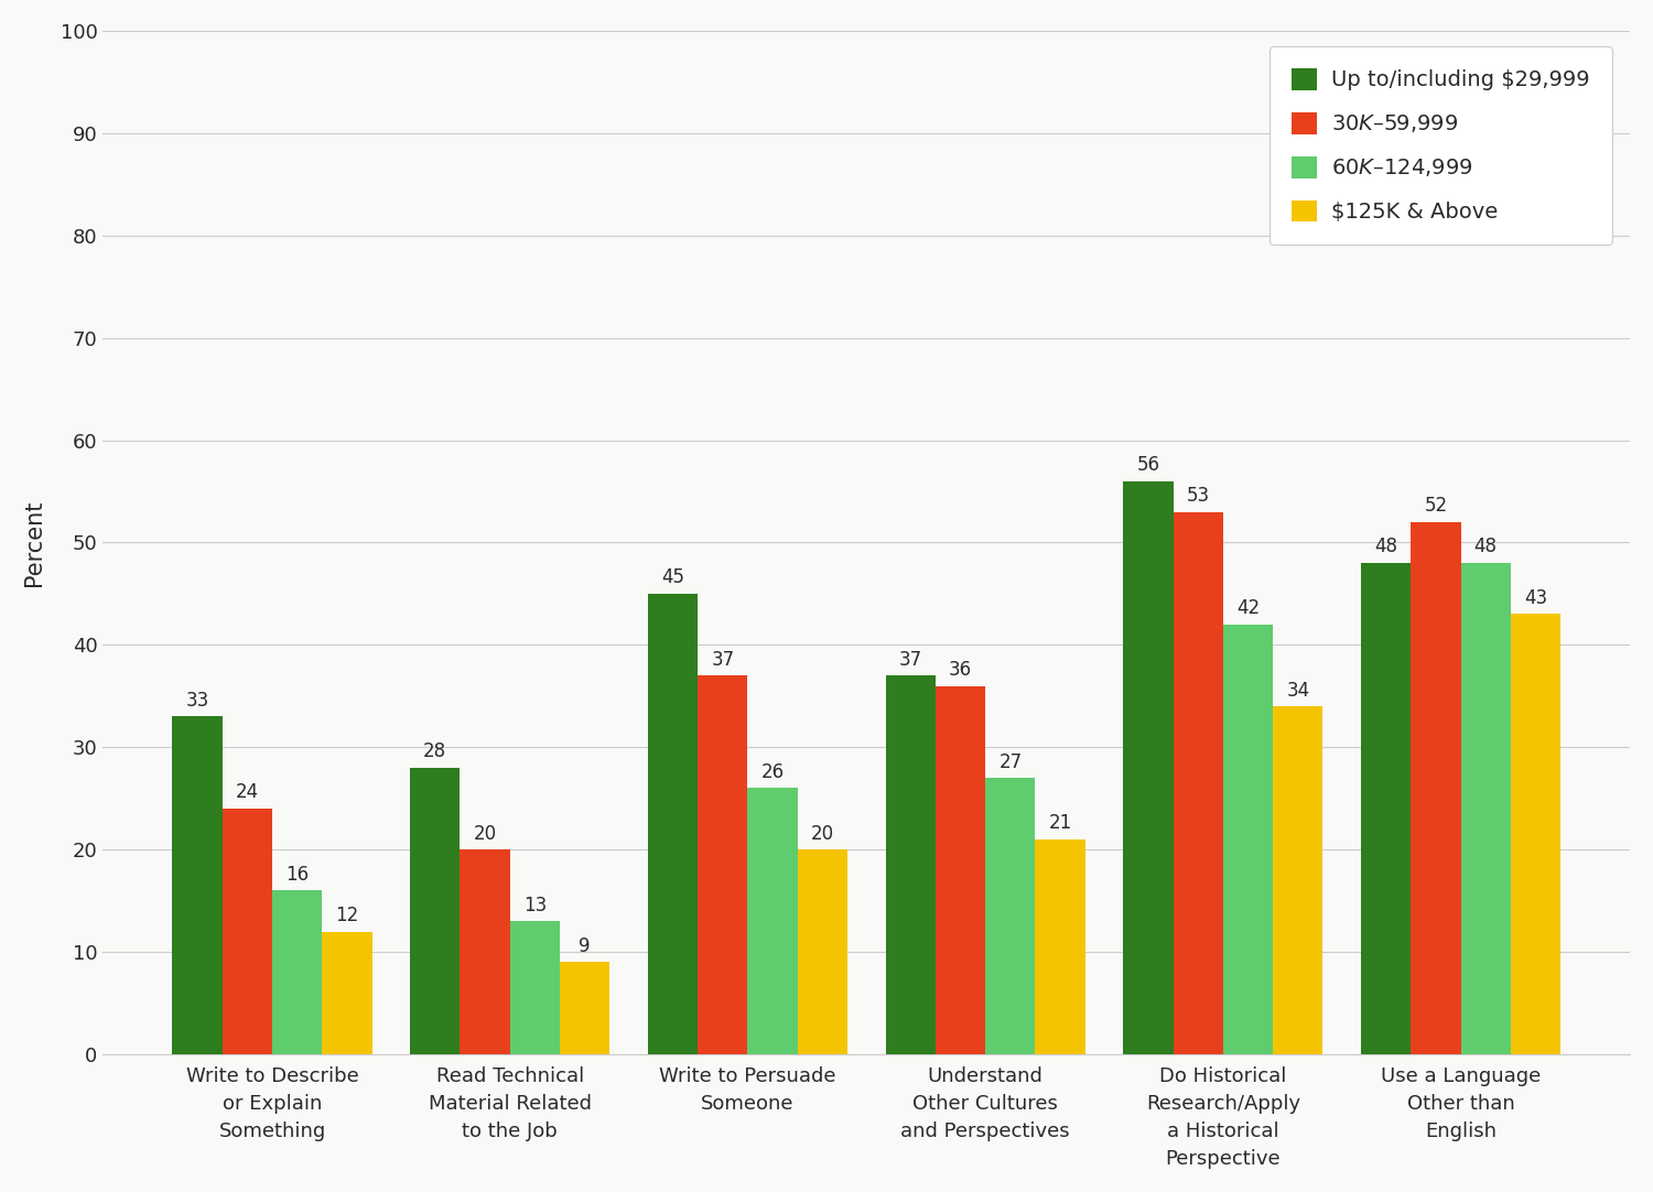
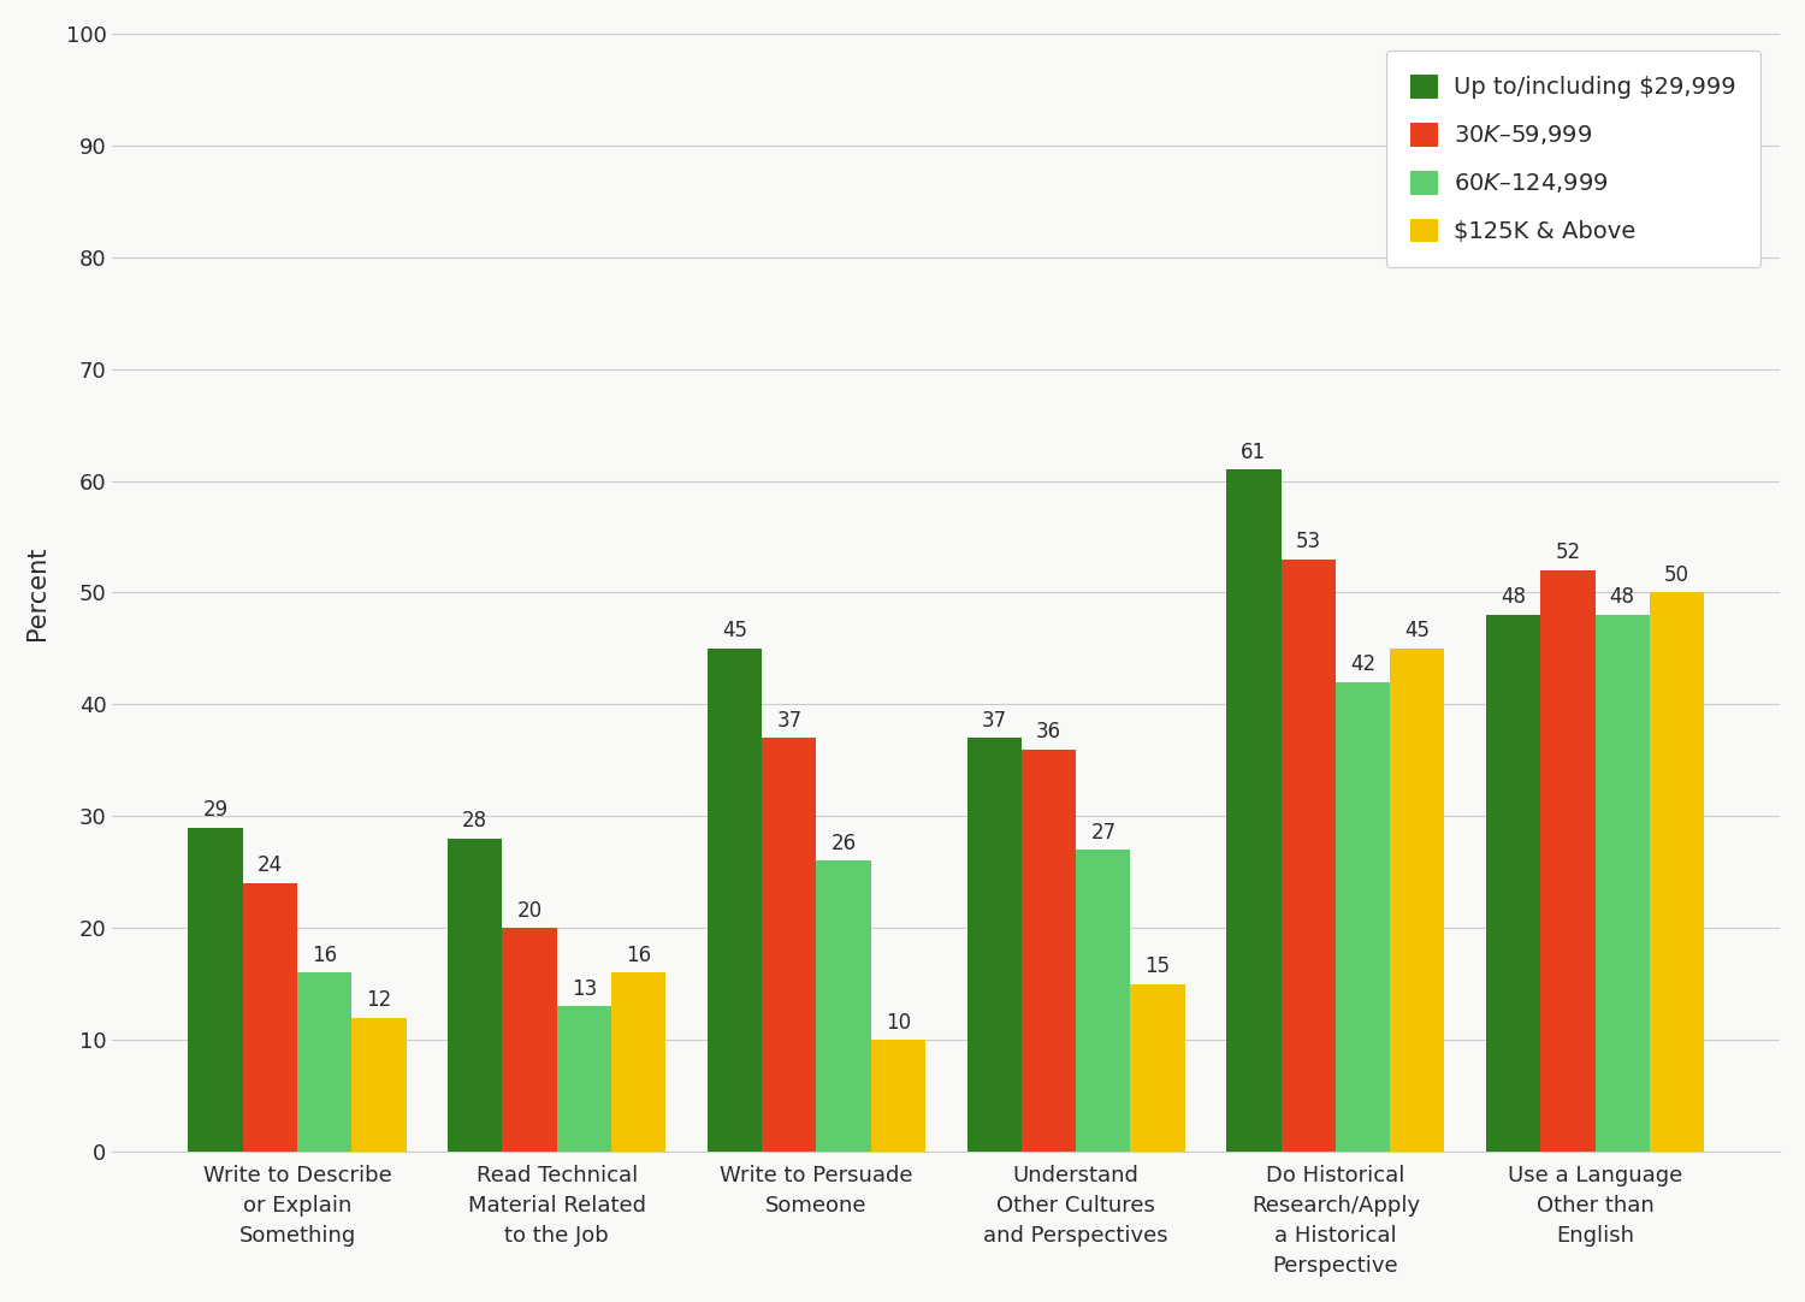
Up to/including $29,999/Write to Describe or Explain Something: 33 -> 29
$125K & Above/Read Technical Material Related to the Job: 9 -> 16
$125K & Above/Write to Persuade Someone: 20 -> 10
$125K & Above/Understand Other Cultures and Perspectives: 21 -> 15
Up to/including $29,999/Do Historical Research/Apply a Historical Perspective: 56 -> 61
$125K & Above/Do Historical Research/Apply a Historical Perspective: 34 -> 45
$125K & Above/Use a Language Other than English: 43 -> 50
